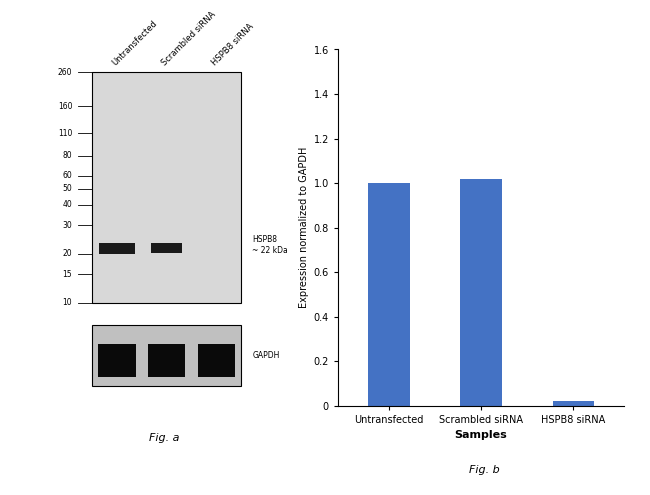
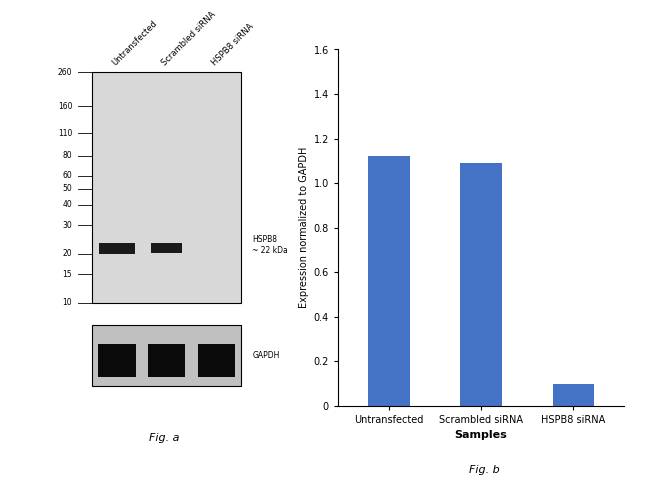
Untransfected: 1.00 -> 1.12
Scrambled siRNA: 1.02 -> 1.09
HSPB8 siRNA: 0.02 -> 0.10
